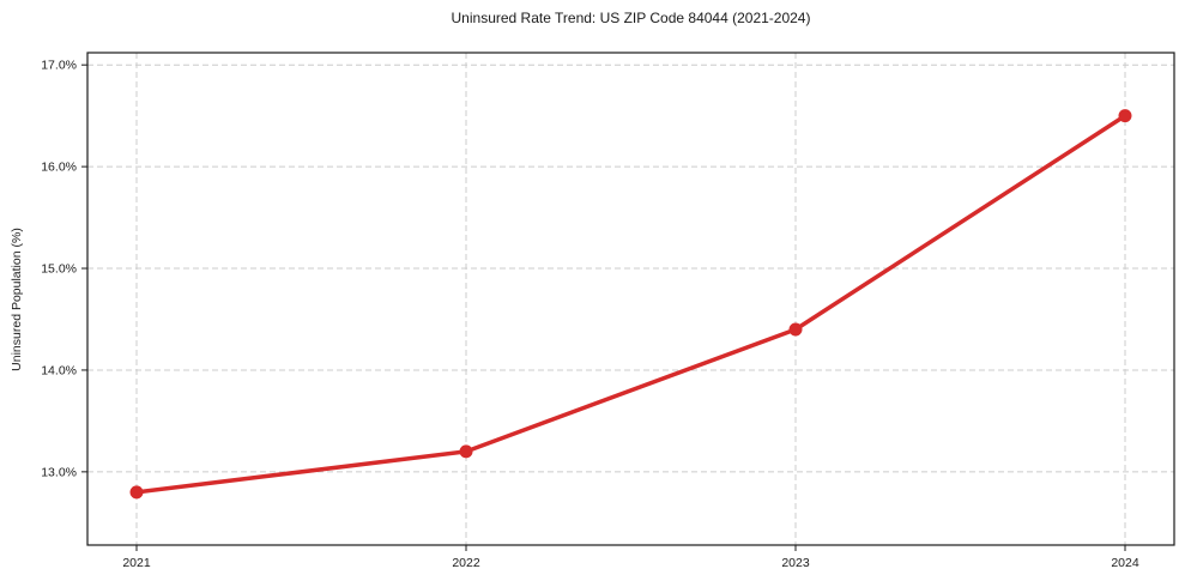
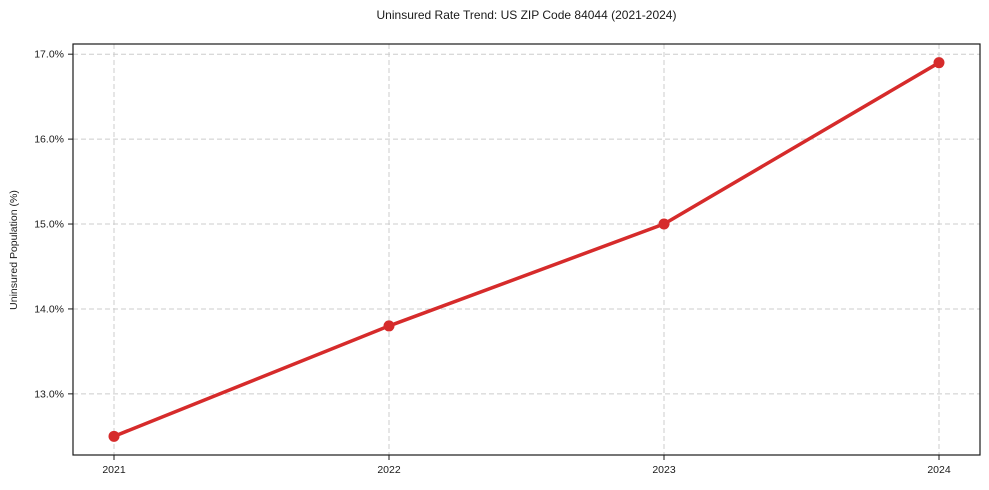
2021: 12.8% -> 12.5%
2022: 13.2% -> 13.8%
2023: 14.4% -> 15.0%
2024: 16.5% -> 16.9%
